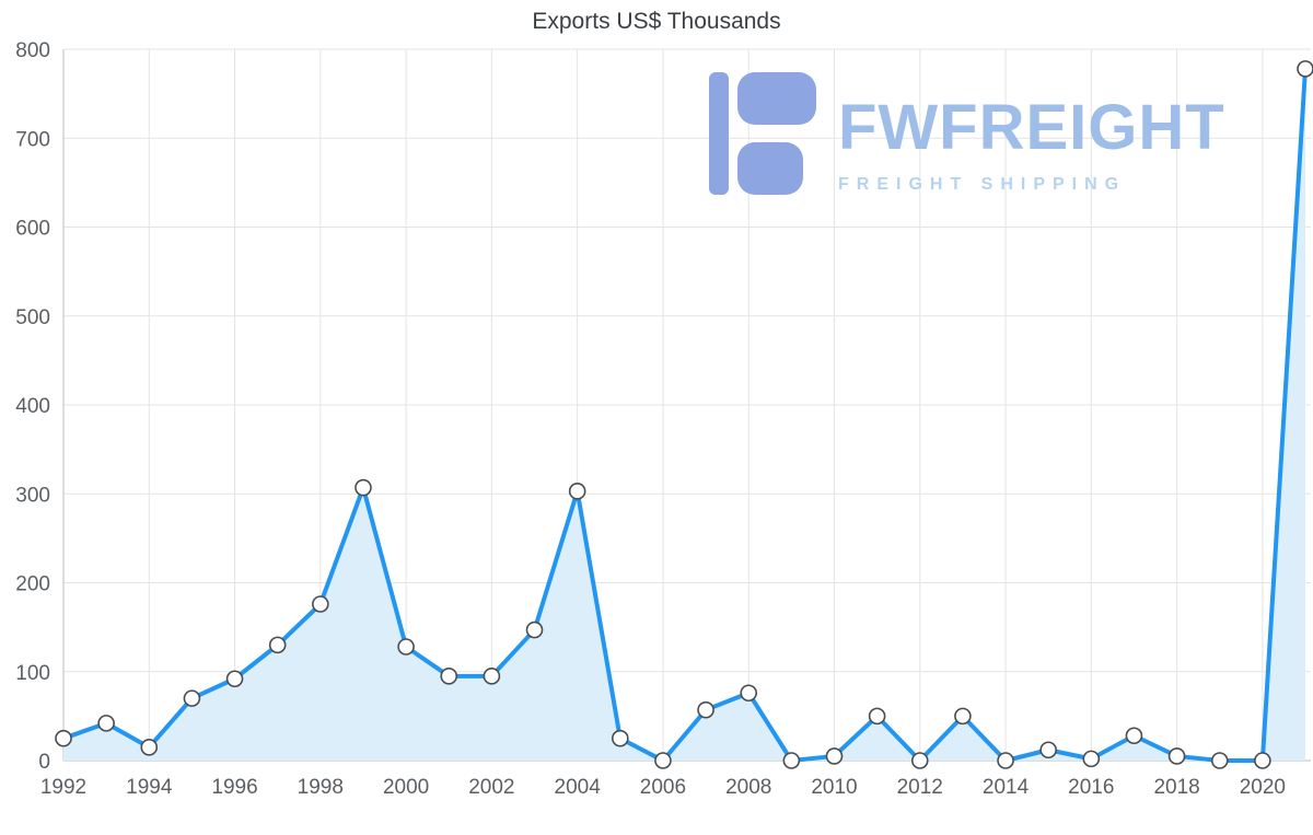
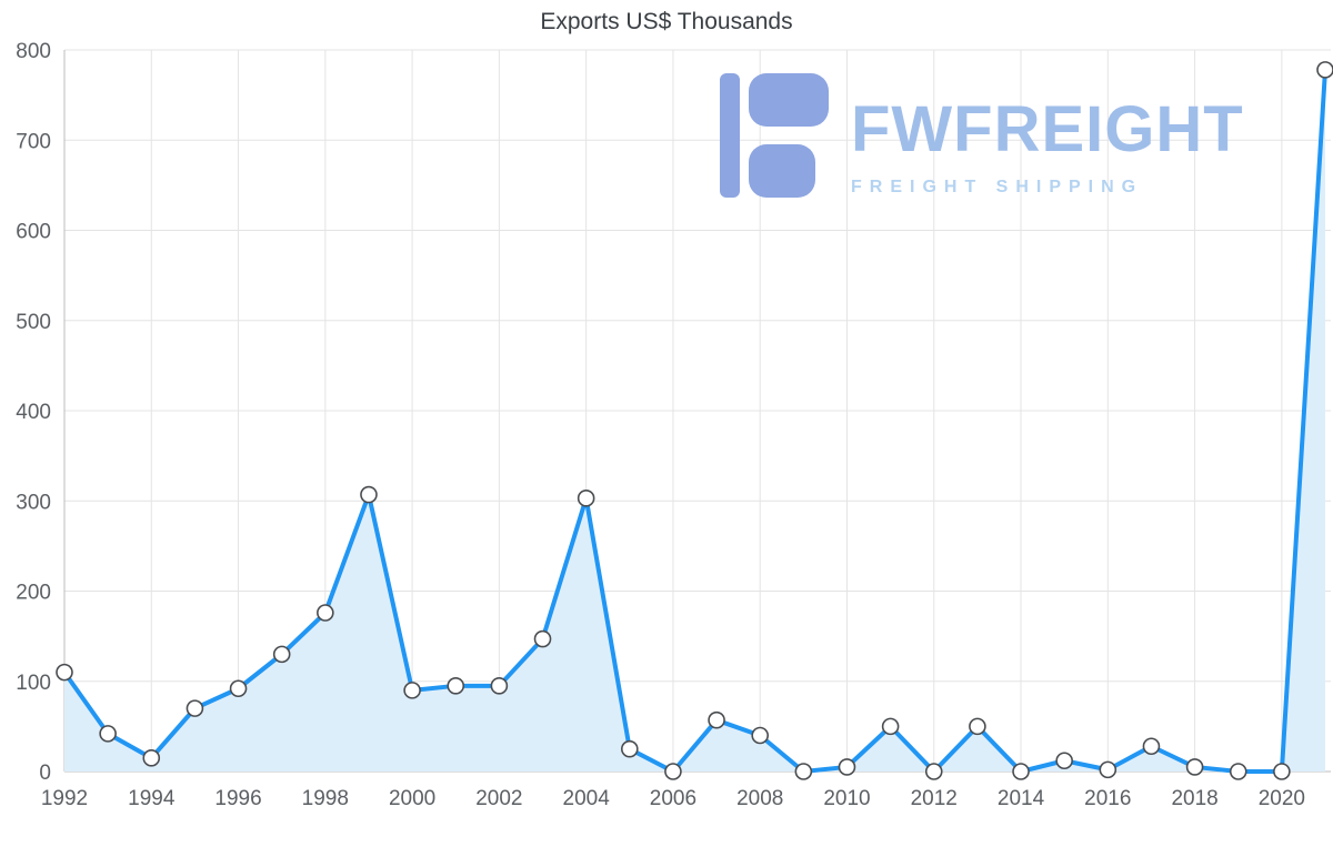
1992: 20 -> 110
2000: 130 -> 90
2008: 80 -> 40
